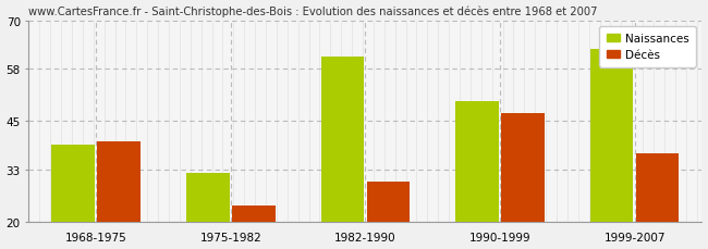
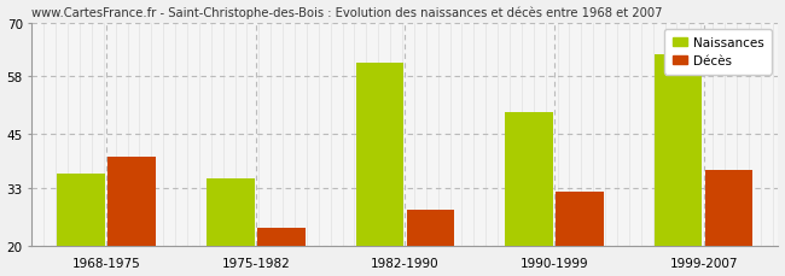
Naissances/1968-1975: 39 -> 36
Naissances/1975-1982: 32 -> 35
Décès/1982-1990: 30 -> 28
Décès/1990-1999: 47 -> 32
